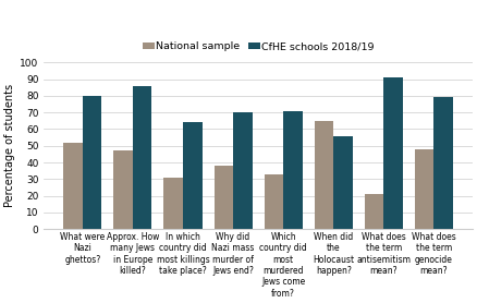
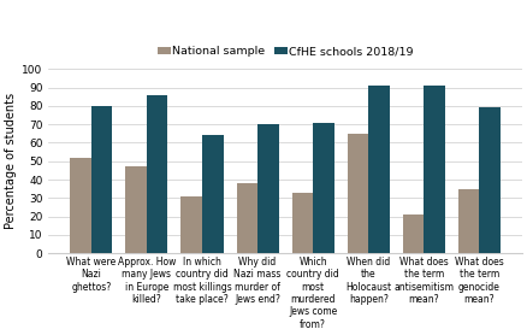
CfHE schools 2018/19/When did the Holocaust happen?: 56 -> 91
National sample/What does the term genocide mean?: 48 -> 35
